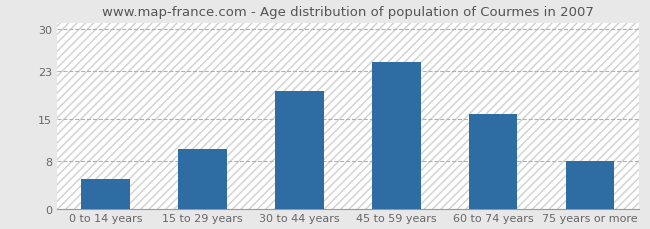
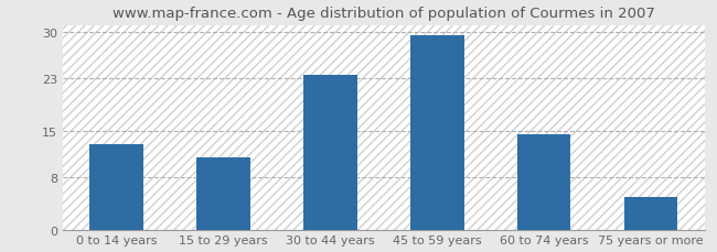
0 to 14 years: 5.0 -> 13.0
15 to 29 years: 10.0 -> 11.0
30 to 44 years: 19.6 -> 23.5
45 to 59 years: 24.4 -> 29.5
60 to 74 years: 15.8 -> 14.5
75 years or more: 8.0 -> 5.0
